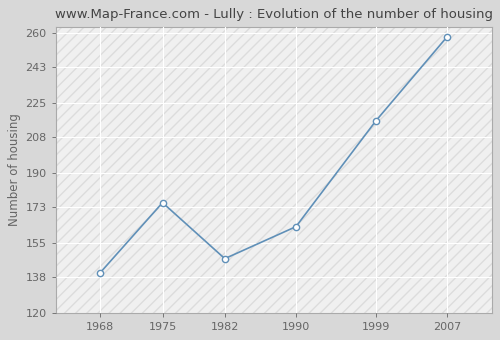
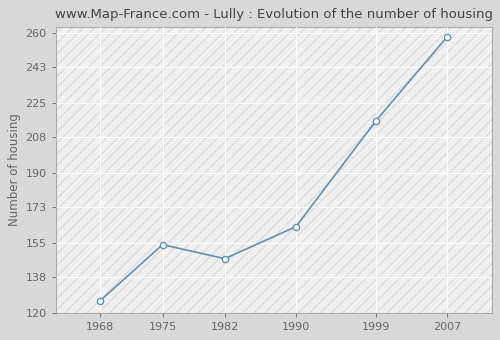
1968: 140 -> 126
1975: 175 -> 154
